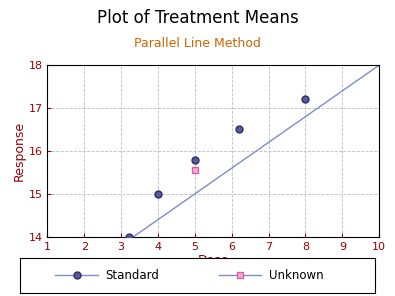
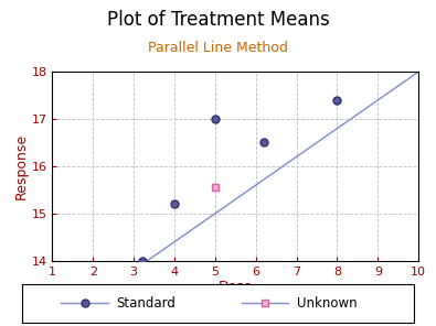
4: 15.0 -> 15.2
5: 15.8 -> 17.0
8: 17.2 -> 17.4
